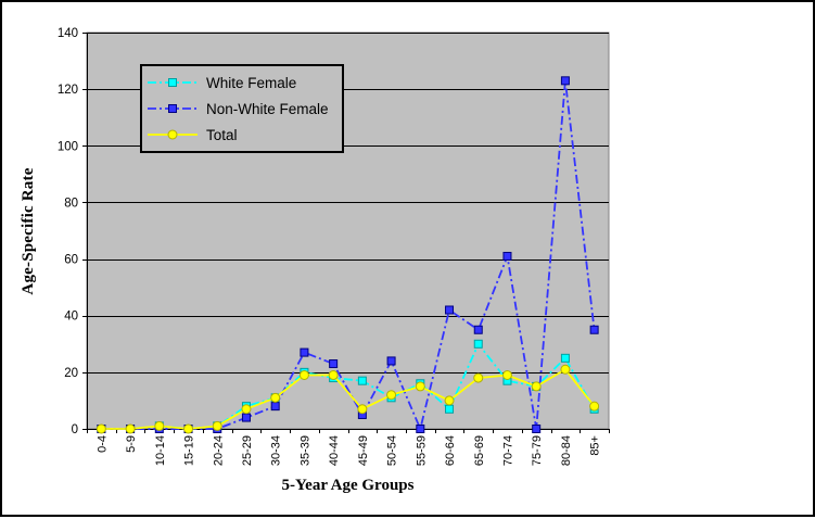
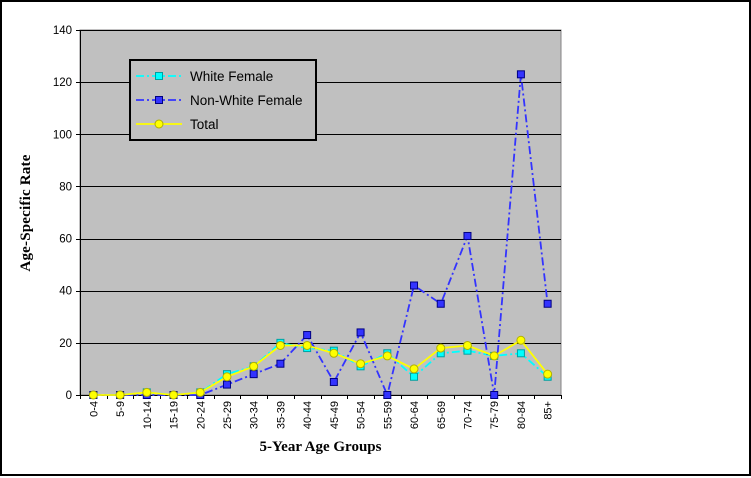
Non-White Female/35-39: 27 -> 12
Total/45-49: 7 -> 16
White Female/65-69: 30 -> 16
White Female/80-84: 25 -> 16
